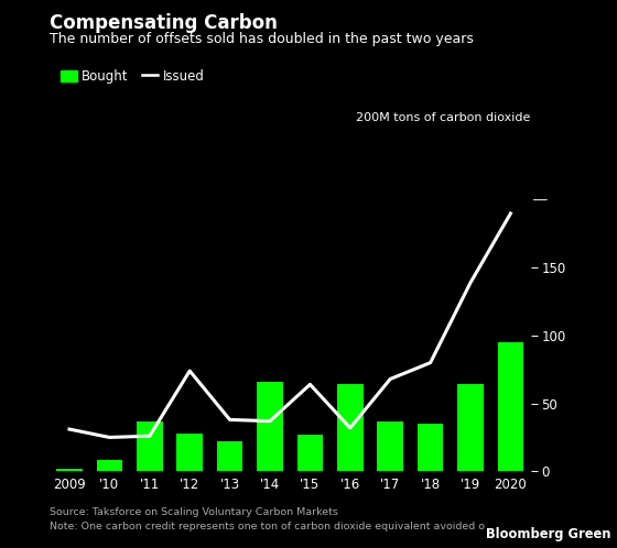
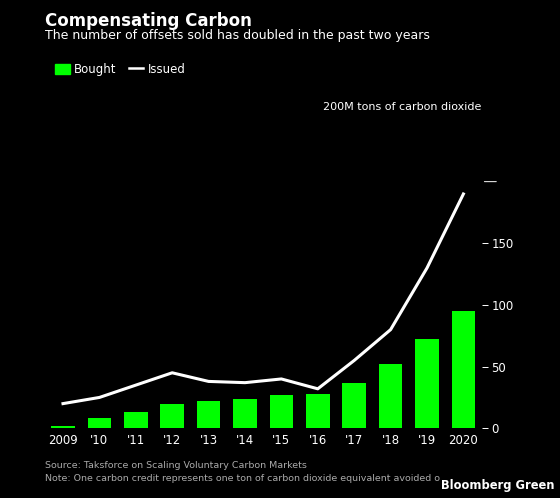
Issued/2009: 31 -> 20
Bought/'11: 37 -> 13
Issued/'11: 26 -> 35
Bought/'12: 28 -> 20
Issued/'12: 74 -> 45
Bought/'14: 66 -> 24
Issued/'15: 64 -> 40
Bought/'16: 64 -> 28
Issued/'17: 68 -> 55
Bought/'18: 35 -> 52
Bought/'19: 64 -> 72
Issued/'19: 139 -> 130
